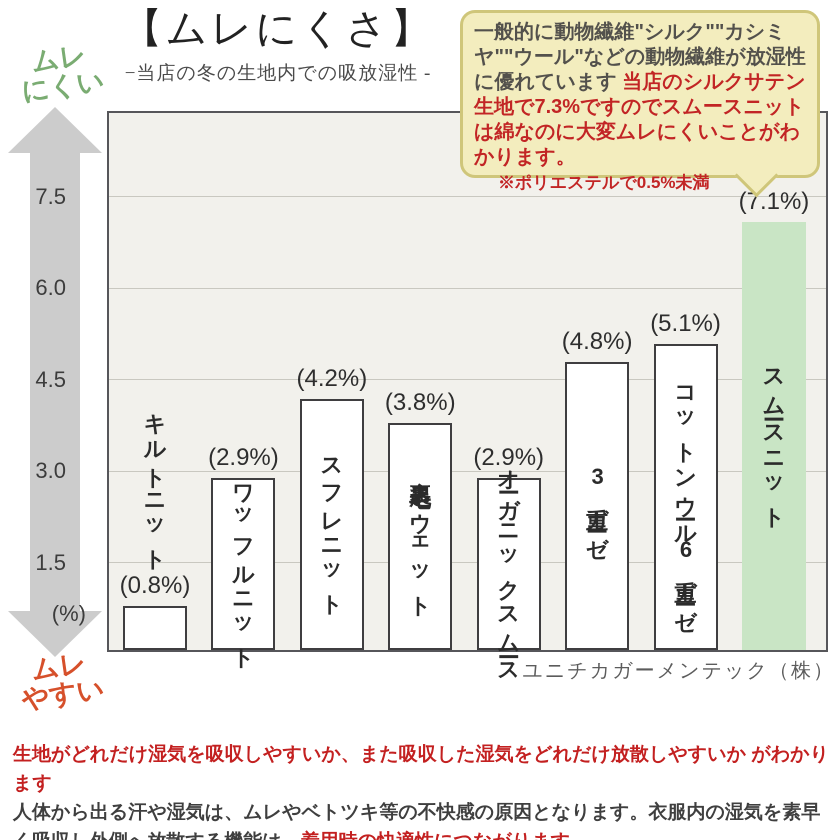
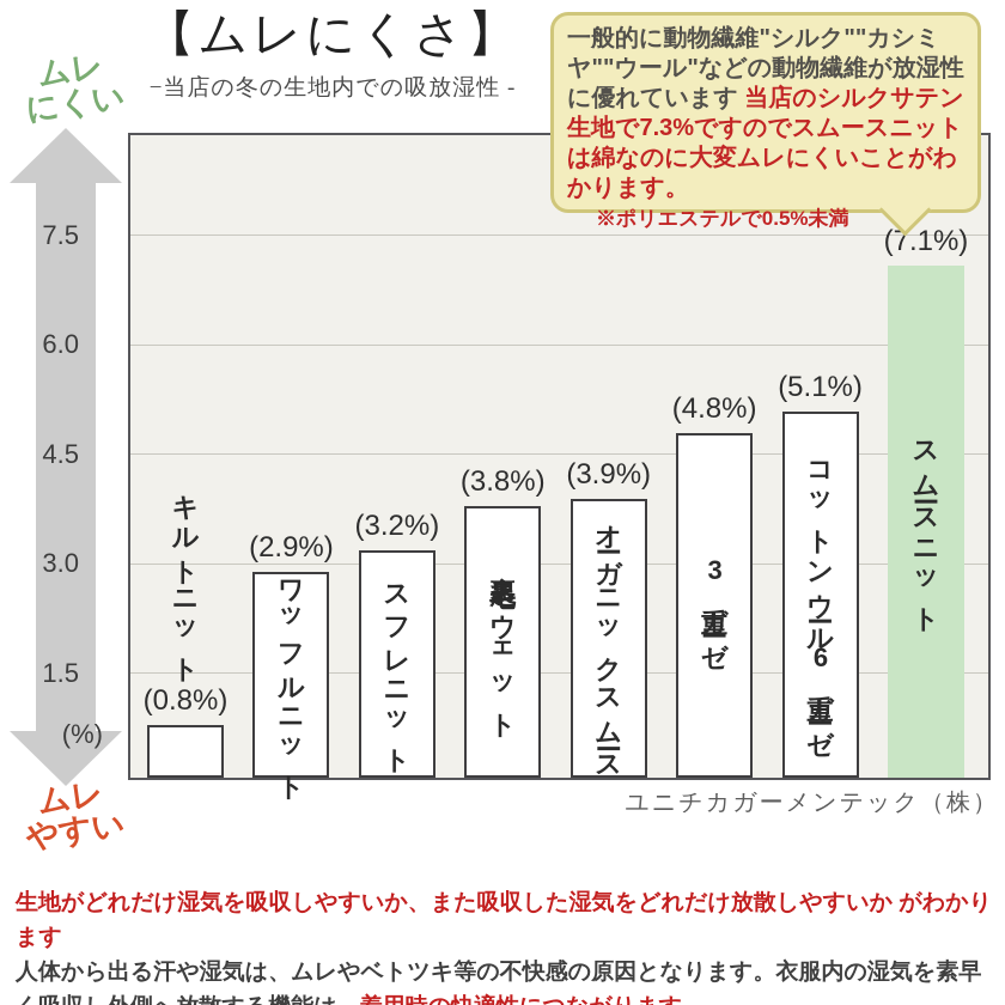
スフレニット: 4.2% -> 3.2%
オーガニックスムース: 2.9% -> 3.9%
